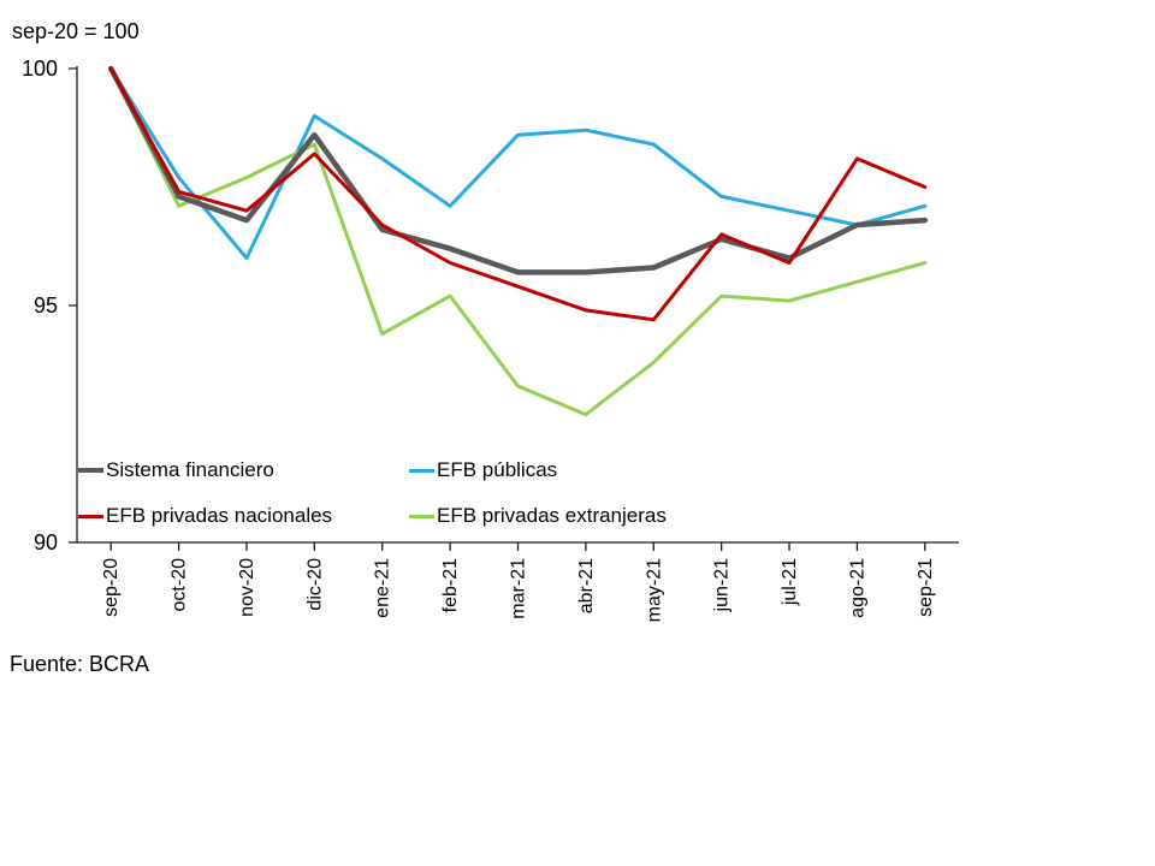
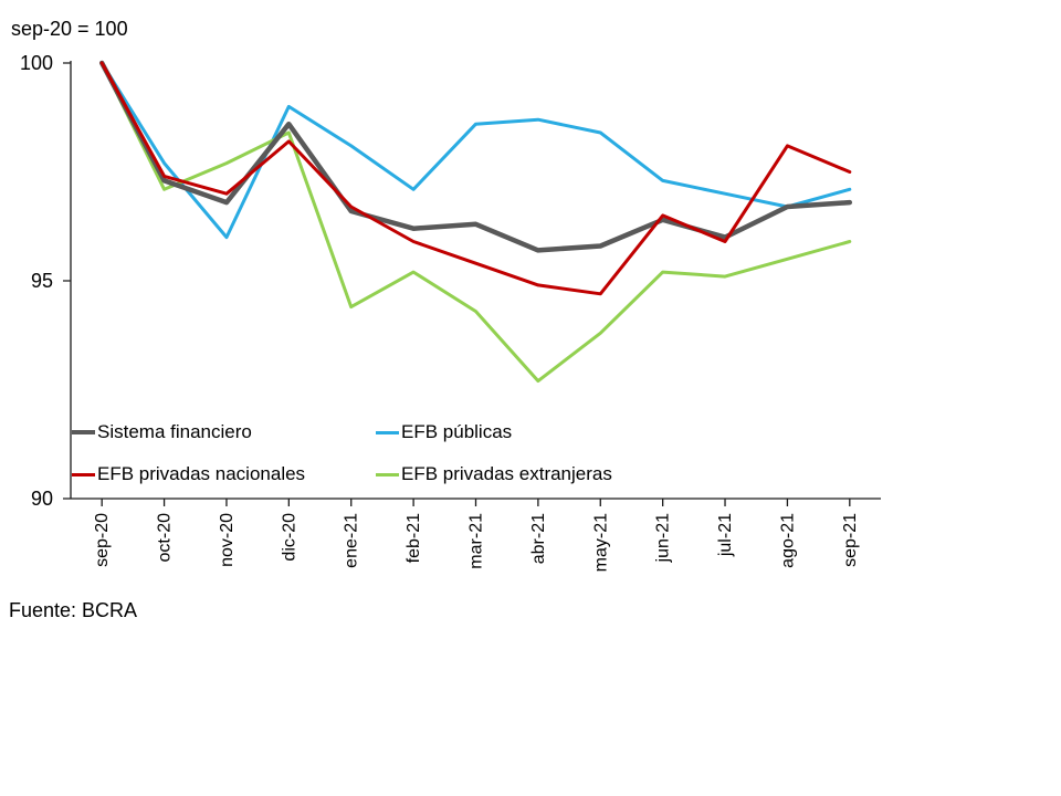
Sistema financiero/mar-21: 95.7 -> 96.3
EFB privadas extranjeras/mar-21: 93.3 -> 94.3
